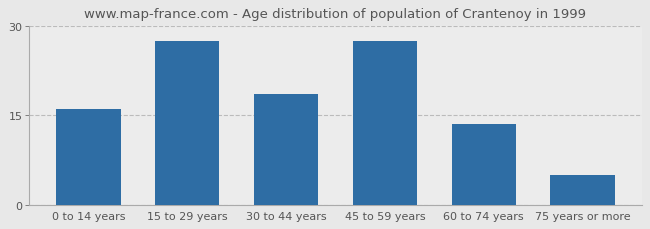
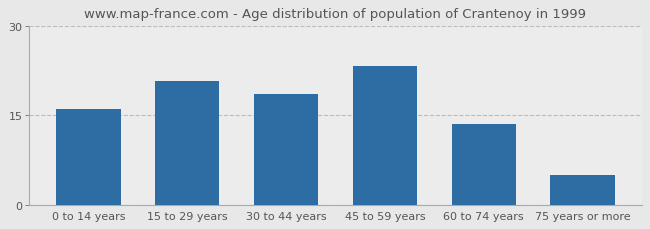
15 to 29 years: 27.5 -> 20.8
45 to 59 years: 27.5 -> 23.2
